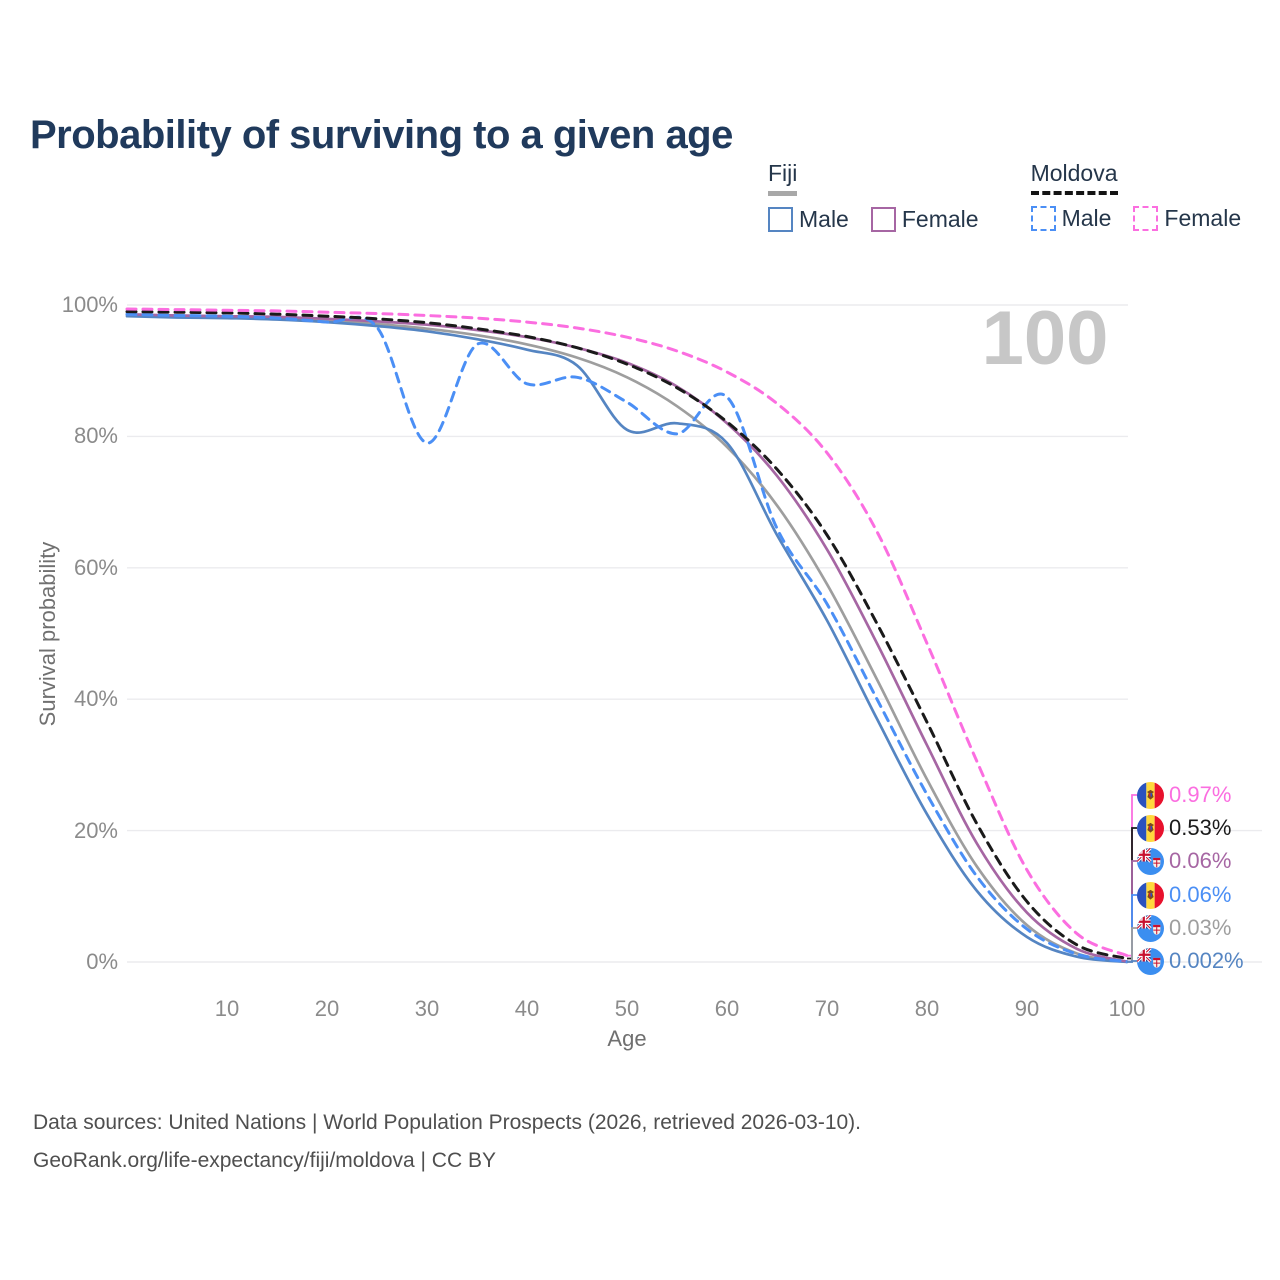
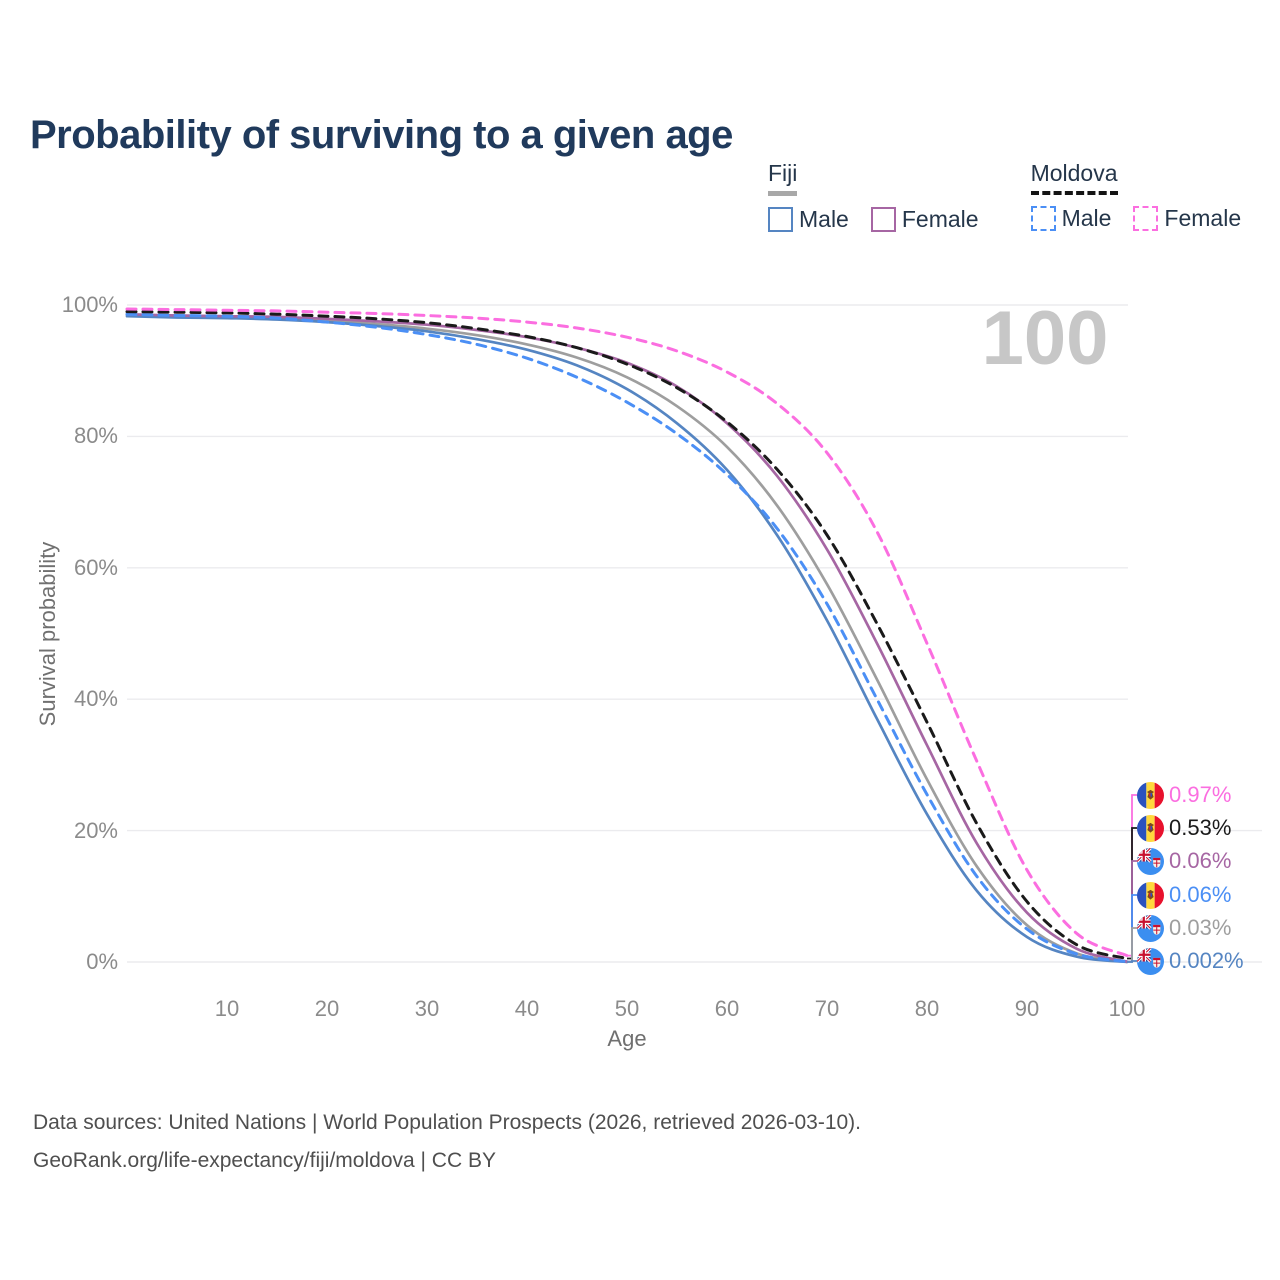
Moldova Male/30: 79% -> 96%
Moldova Male/40: 88% -> 92%
Fiji Male/50: 81% -> 87%
Fiji Male/60: 79% -> 75%
Moldova Male/60: 86% -> 74%
